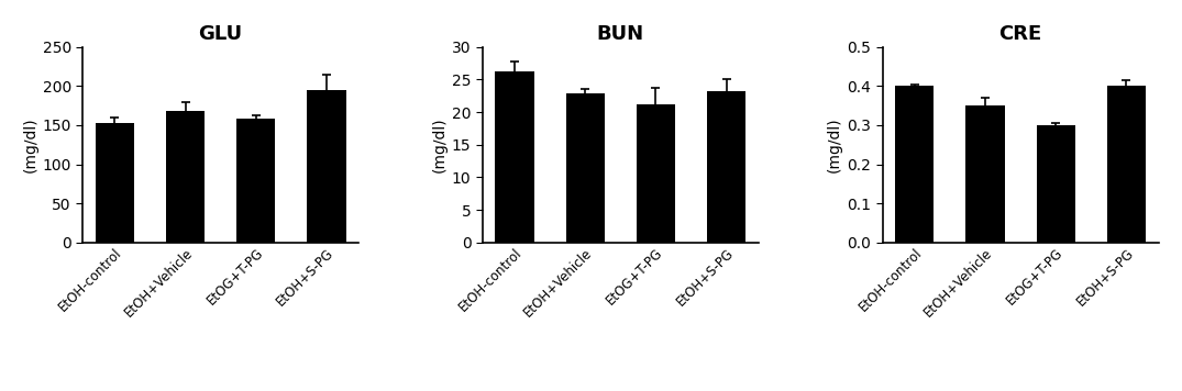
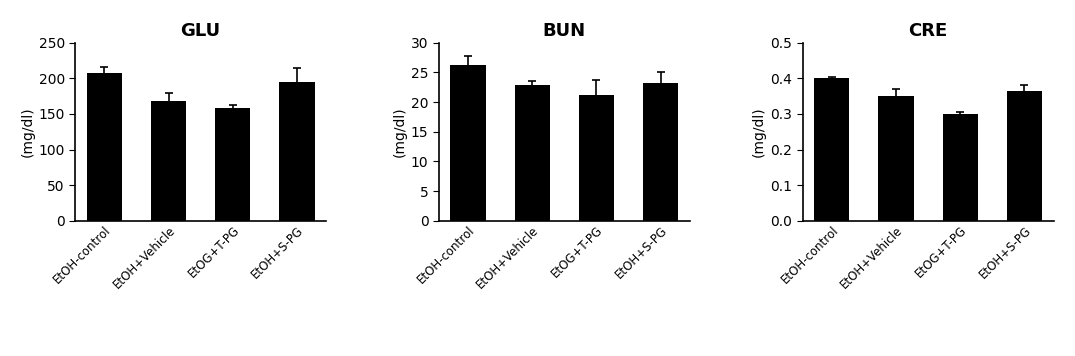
GLU/EtOH-control: 152 -> 208
CRE/EtOH+S-PG: 0.400 -> 0.365
